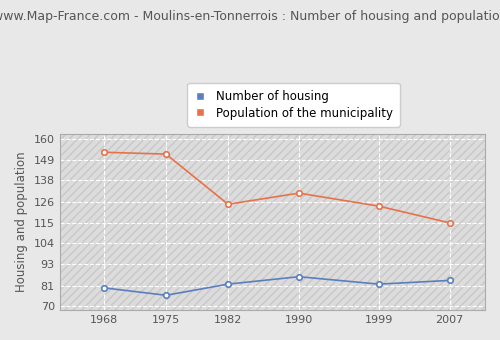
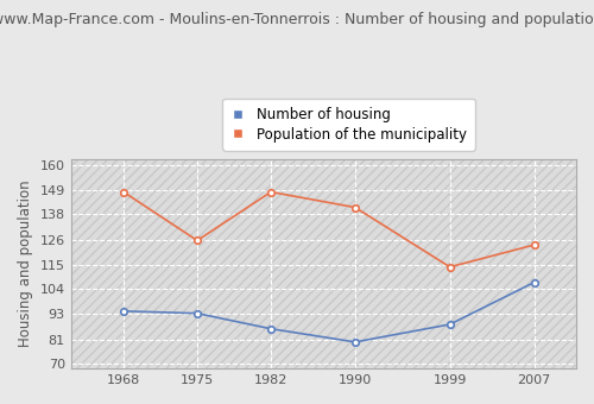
Number of housing/1968: 80 -> 94
Population of the municipality/1968: 153 -> 148
Number of housing/1975: 76 -> 93
Population of the municipality/1975: 152 -> 126
Number of housing/1982: 82 -> 86
Population of the municipality/1982: 125 -> 148
Number of housing/1990: 86 -> 80
Population of the municipality/1990: 131 -> 141
Number of housing/1999: 82 -> 88
Population of the municipality/1999: 124 -> 114
Number of housing/2007: 84 -> 107
Population of the municipality/2007: 115 -> 124
